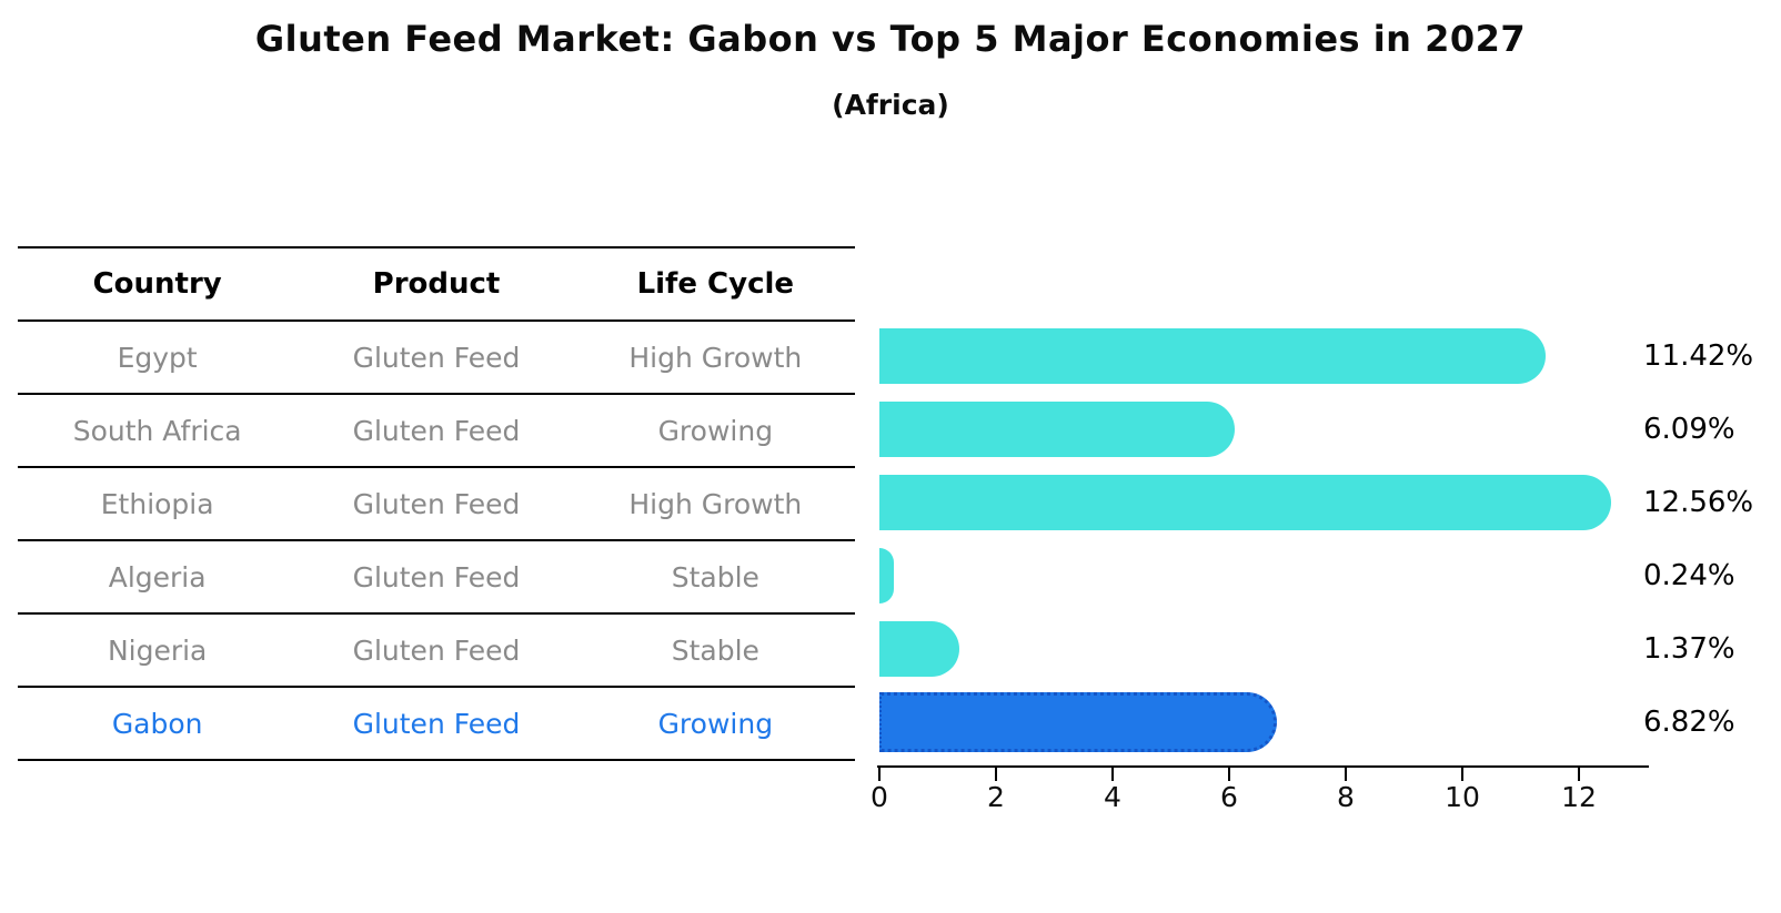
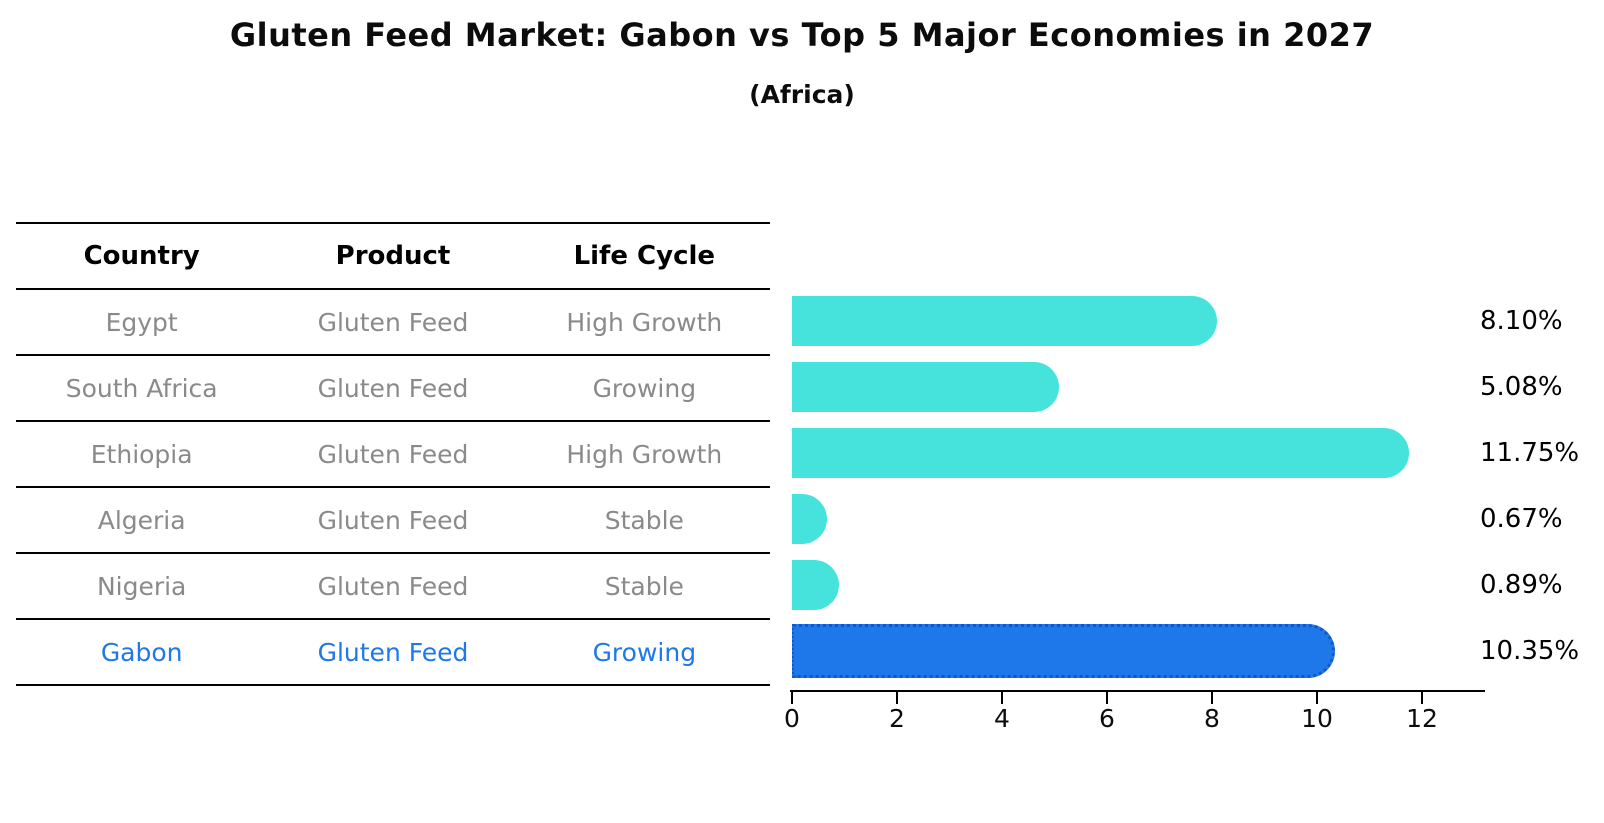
Egypt: 11.42% -> 8.10%
South Africa: 6.09% -> 5.08%
Ethiopia: 12.56% -> 11.75%
Algeria: 0.24% -> 0.67%
Nigeria: 1.37% -> 0.89%
Gabon: 6.82% -> 10.35%
